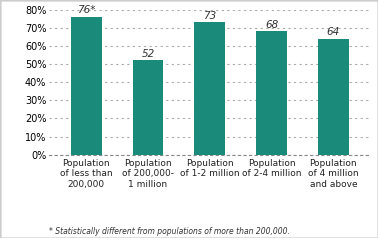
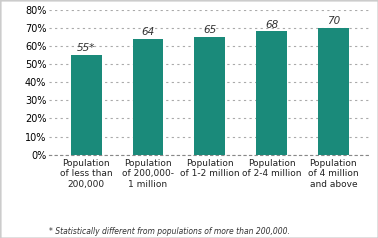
Population of less than 200,000: 76* -> 55*
Population of 200,000- 1 million: 52 -> 64
Population of 1-2 million: 73 -> 65
Population of 4 million and above: 64 -> 70
